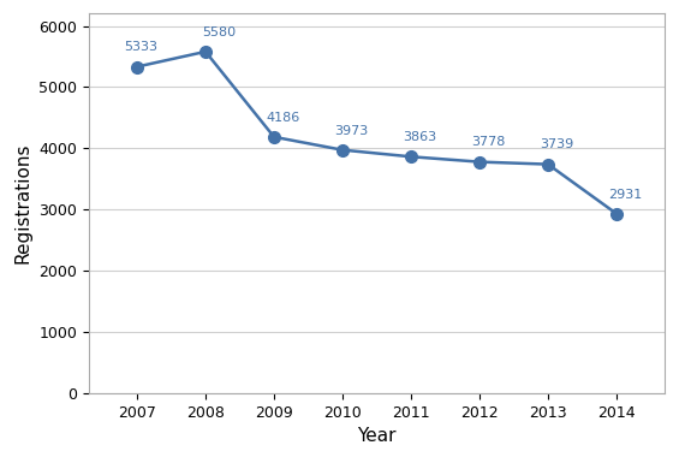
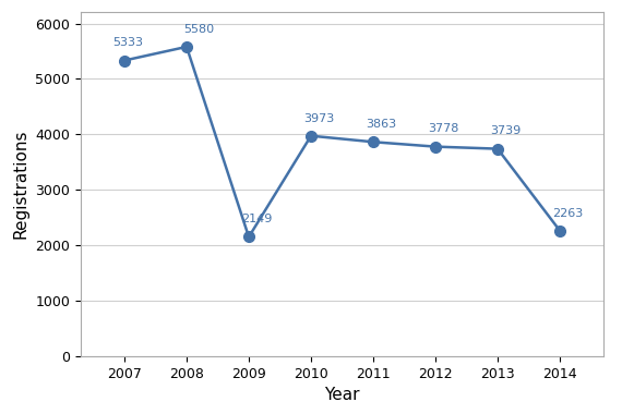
2009: 4186 -> 2149
2014: 2931 -> 2263
